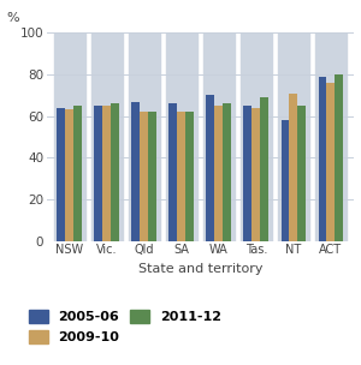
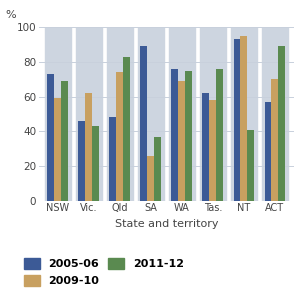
2005-06/NSW: 64 -> 73
2009-10/NSW: 63 -> 59
2011-12/NSW: 65 -> 69
2005-06/Vic.: 65 -> 46
2009-10/Vic.: 65 -> 62
2011-12/Vic.: 66 -> 43
2005-06/Qld: 67 -> 48
2009-10/Qld: 62 -> 74
2011-12/Qld: 62 -> 83
2005-06/SA: 66 -> 89
2009-10/SA: 62 -> 26
2011-12/SA: 62 -> 37
2005-06/WA: 70 -> 76
2009-10/WA: 65 -> 69
2011-12/WA: 66 -> 75
2005-06/Tas.: 65 -> 62
2009-10/Tas.: 64 -> 58
2011-12/Tas.: 69 -> 76
2005-06/NT: 58 -> 93
2009-10/NT: 71 -> 95
2011-12/NT: 65 -> 41
2005-06/ACT: 79 -> 57
2009-10/ACT: 76 -> 70
2011-12/ACT: 80 -> 89
